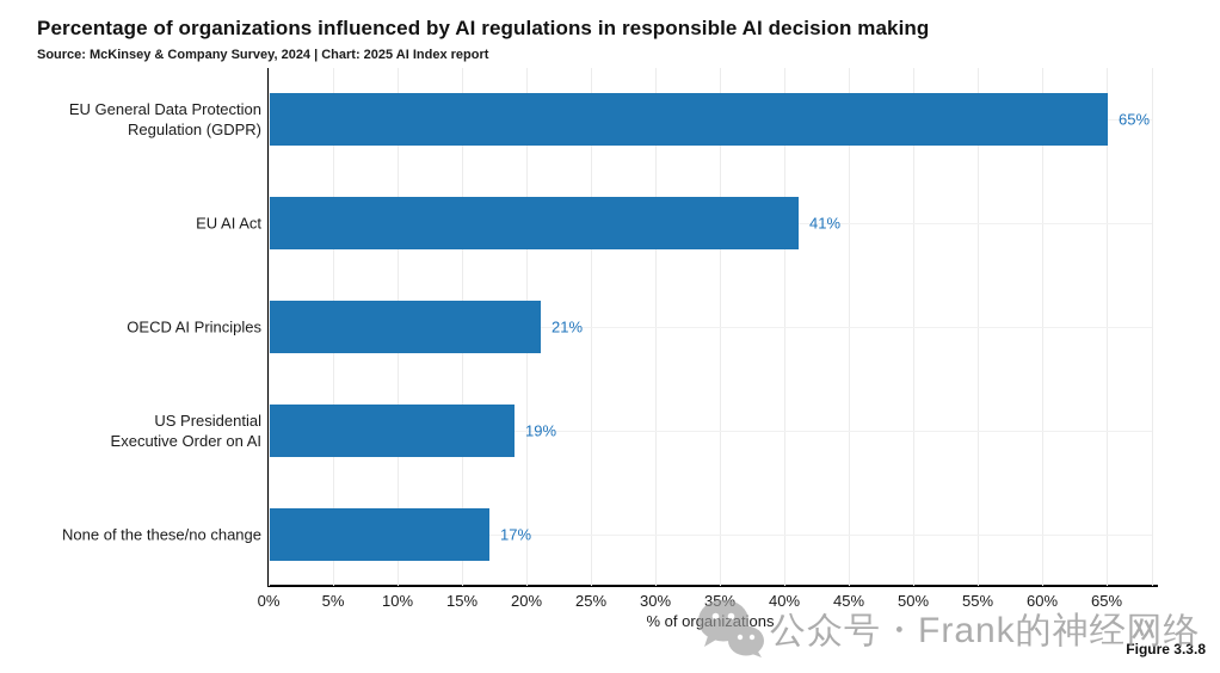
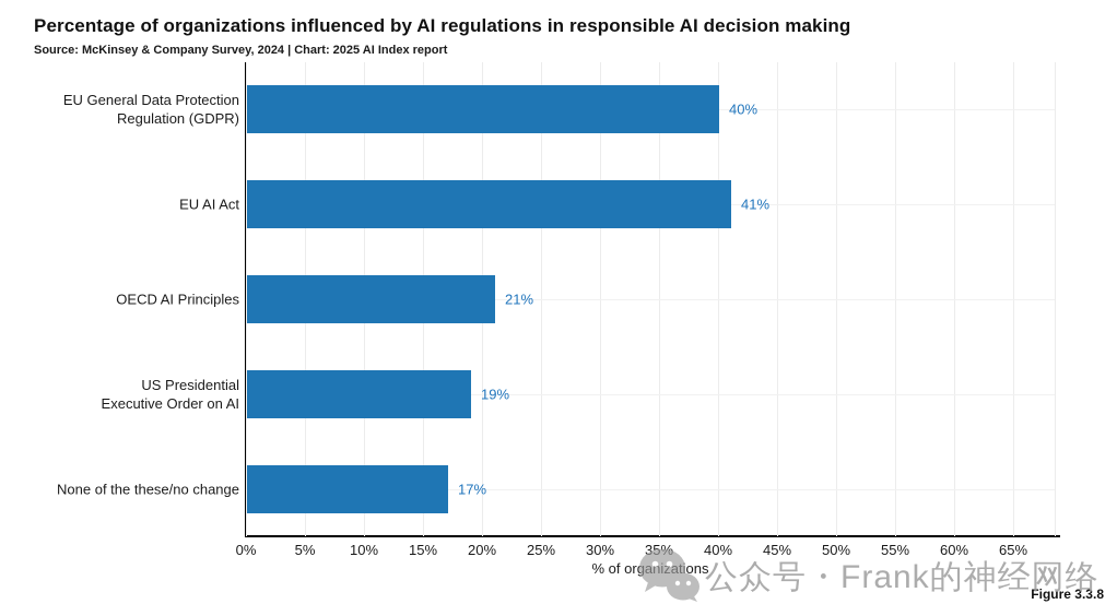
EU General Data Protection Regulation (GDPR): 65% -> 40%
